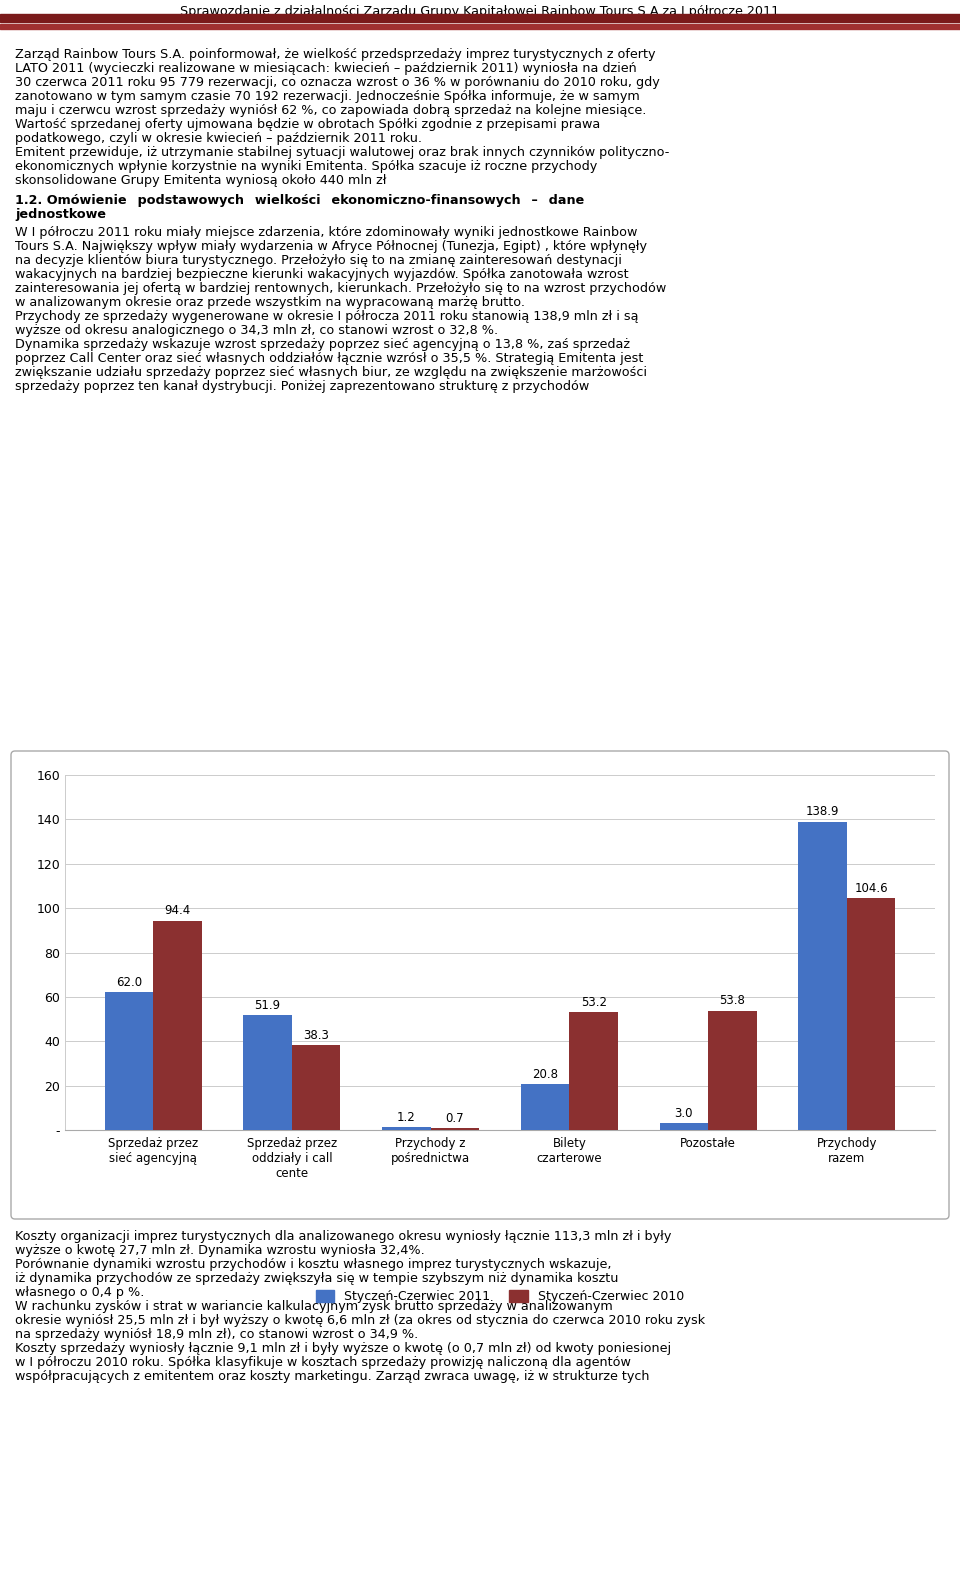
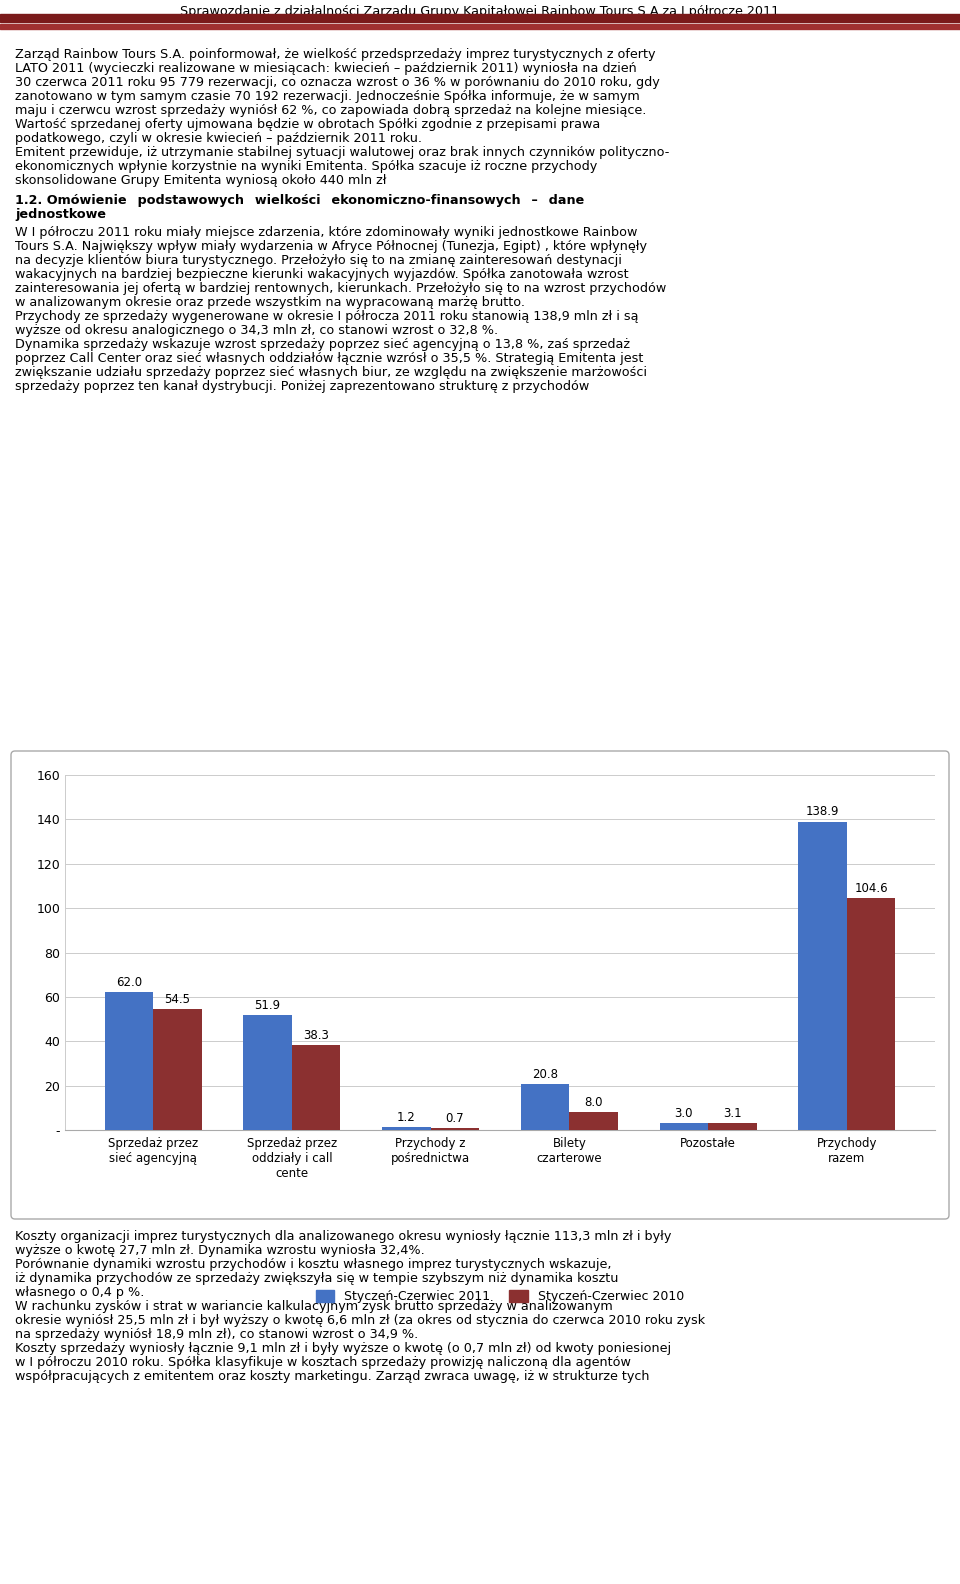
Styczeń-Czerwiec 2010/Sprzedaż przez sieć agencyjną: 94.4 -> 54.5
Styczeń-Czerwiec 2010/Bilety czarterowe: 53.2 -> 8.0
Styczeń-Czerwiec 2010/Pozostałe: 53.8 -> 3.1
